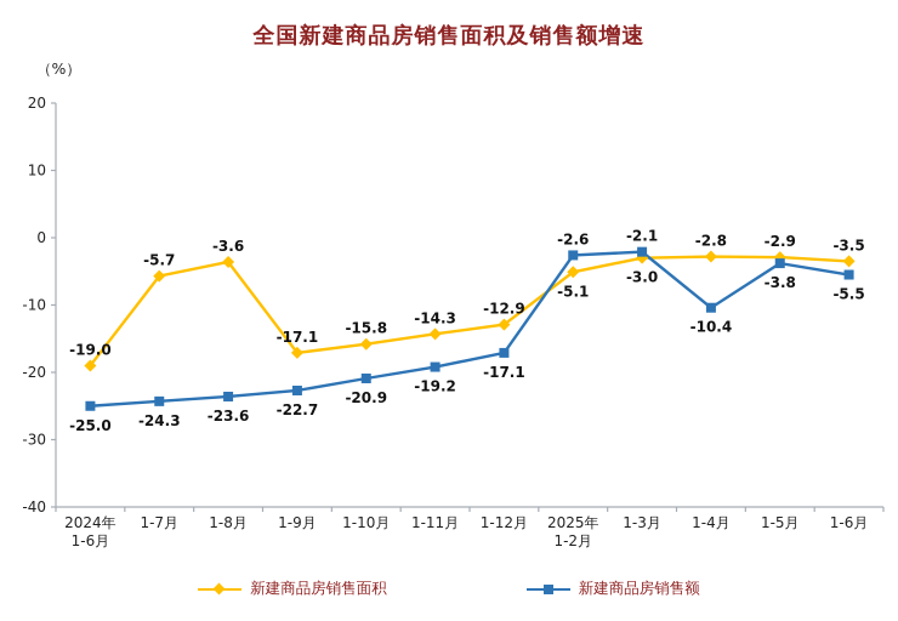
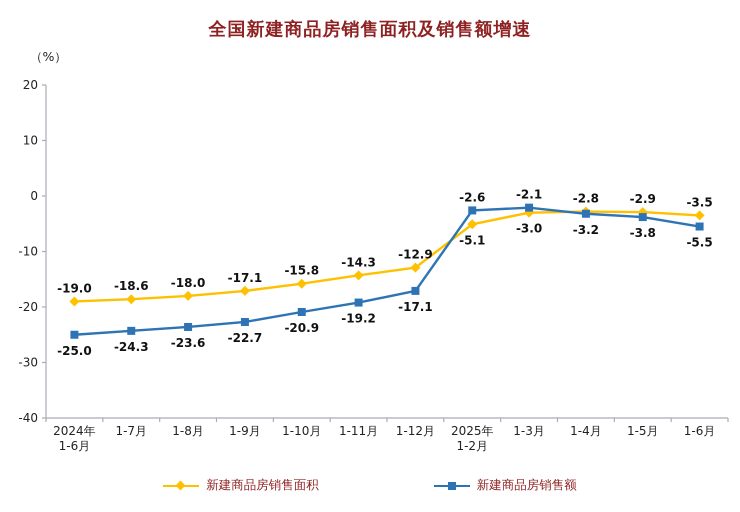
新建商品房销售面积/1-7月: -5.7 -> -18.6
新建商品房销售面积/1-8月: -3.6 -> -18.0
新建商品房销售额/1-4月: -10.4 -> -3.2
